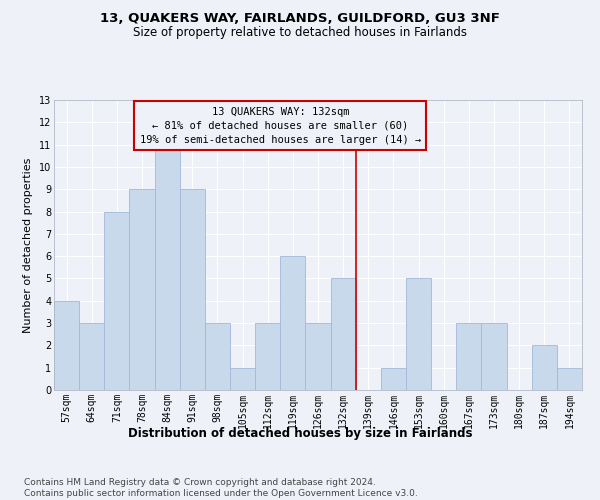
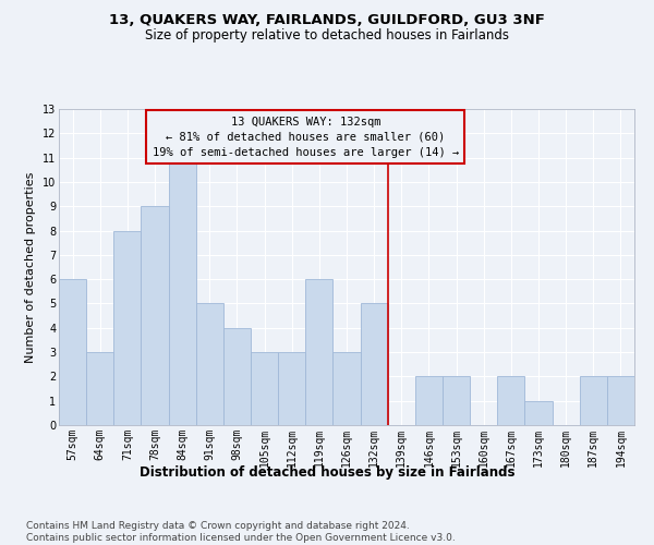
57sqm: 4 -> 6
91sqm: 9 -> 5
98sqm: 3 -> 4
105sqm: 1 -> 3
146sqm: 1 -> 2
153sqm: 5 -> 2
167sqm: 3 -> 2
173sqm: 3 -> 1
194sqm: 1 -> 2
